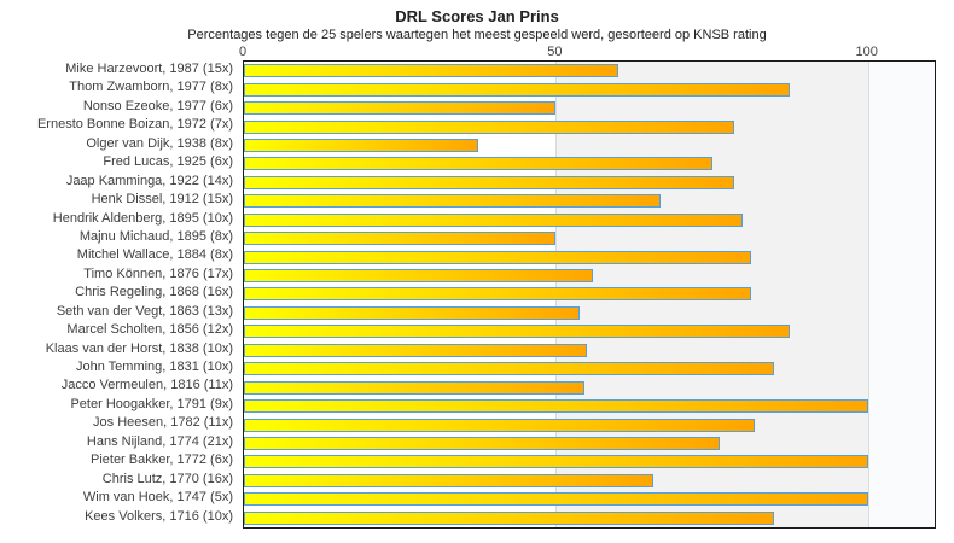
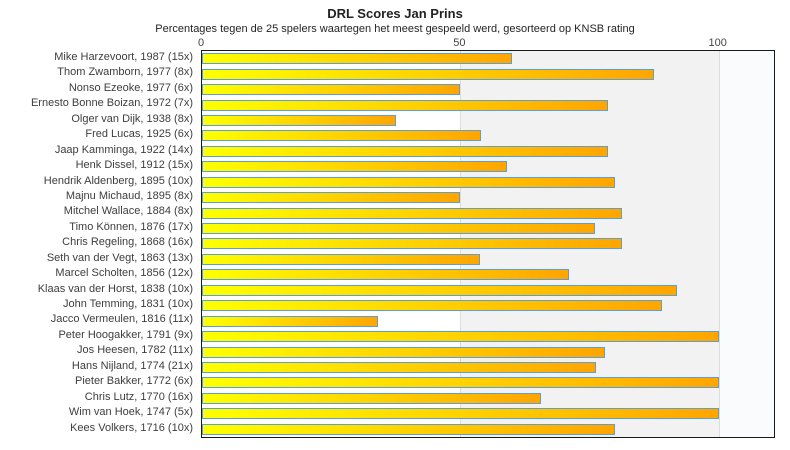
Fred Lucas, 1925 (6x): 75 -> 54
Henk Dissel, 1912 (15x): 67 -> 59
Timo Können, 1876 (17x): 56 -> 76
Marcel Scholten, 1856 (12x): 88 -> 71
Klaas van der Horst, 1838 (10x): 55 -> 92
John Temming, 1831 (10x): 85 -> 89
Jacco Vermeulen, 1816 (11x): 54 -> 34
Jos Heesen, 1782 (11x): 82 -> 78
Kees Volkers, 1716 (10x): 85 -> 80
